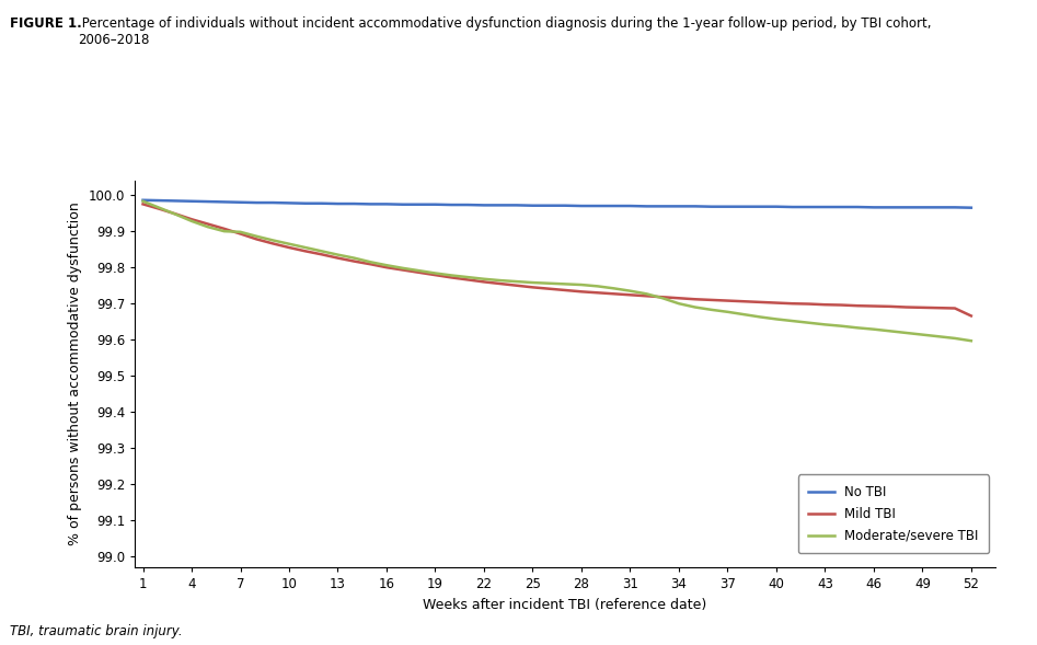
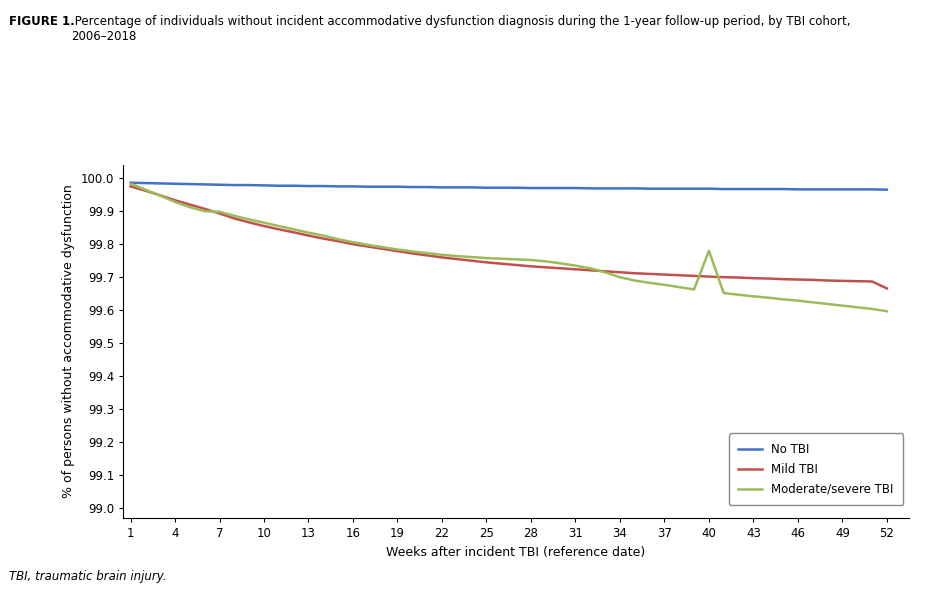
Moderate/severe TBI/40: 99.657 -> 99.780
